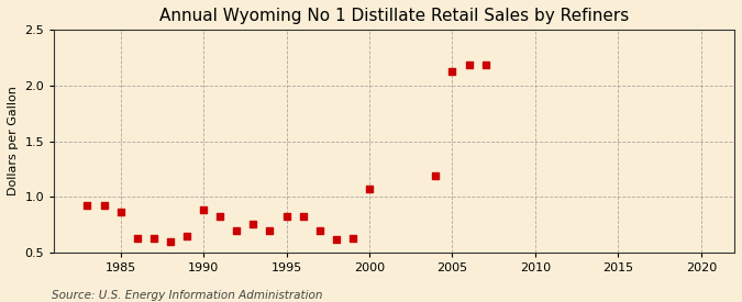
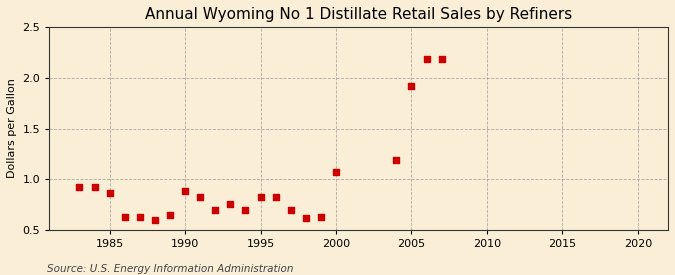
2005: 2.13 -> 1.92
